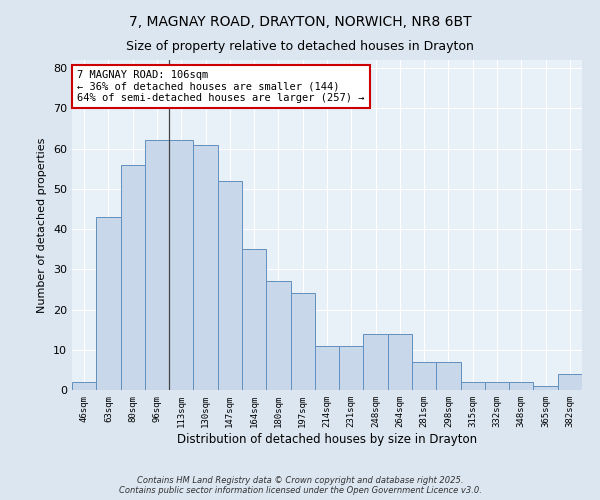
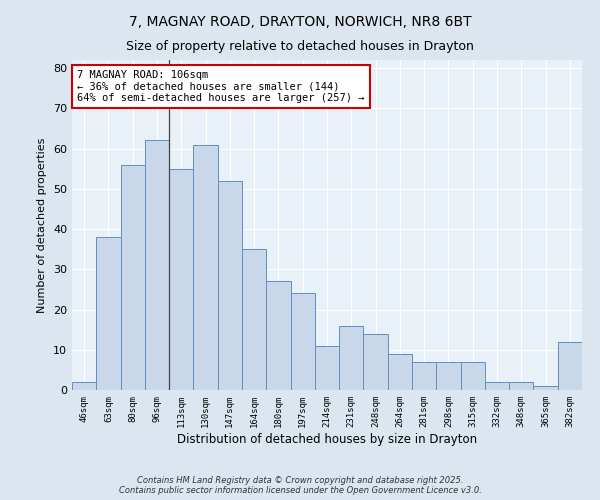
63sqm: 43 -> 38
113sqm: 62 -> 55
231sqm: 11 -> 16
264sqm: 14 -> 9
315sqm: 2 -> 7
382sqm: 4 -> 12
